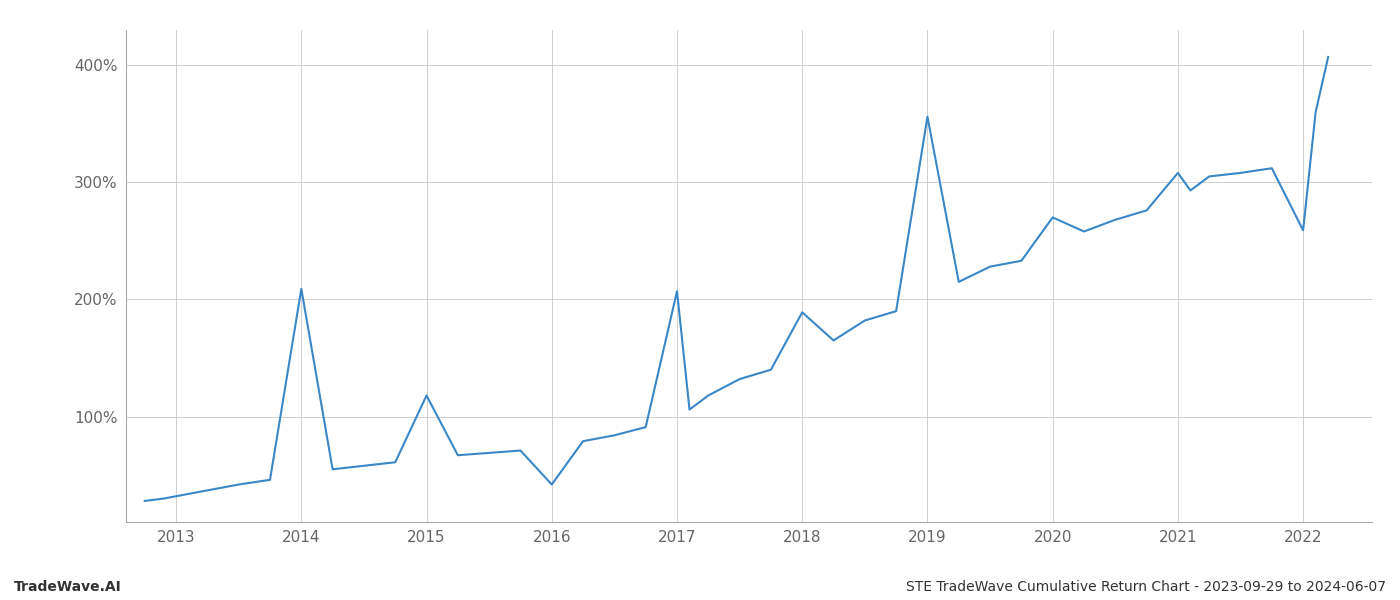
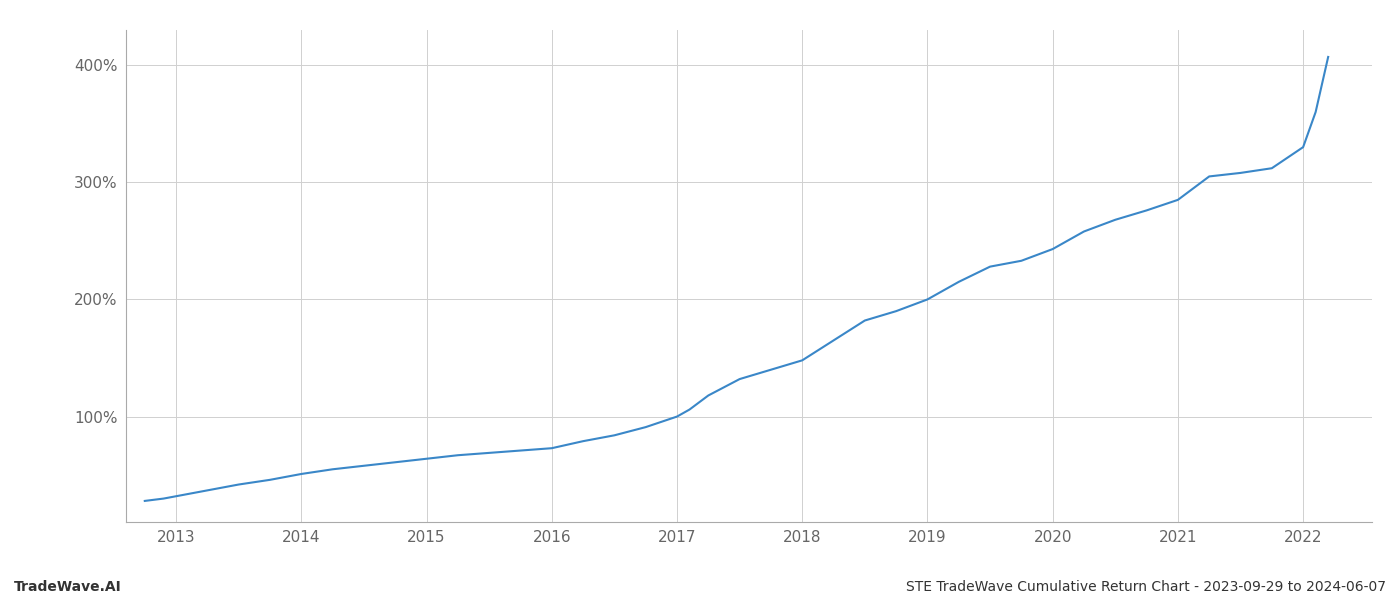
2014: 209% -> 51%
2015: 118% -> 64%
2016: 42% -> 73%
2017: 207% -> 100%
2018: 189% -> 148%
2019: 356% -> 200%
2020: 270% -> 243%
2021: 308% -> 285%
2022: 259% -> 330%
